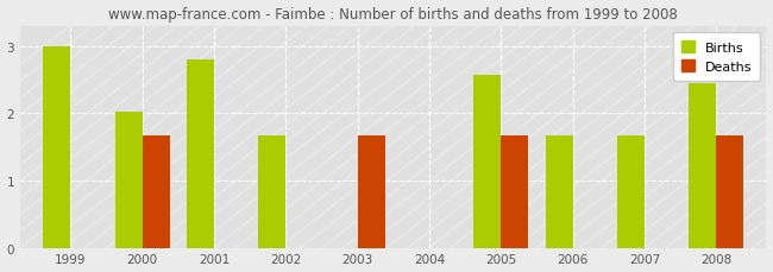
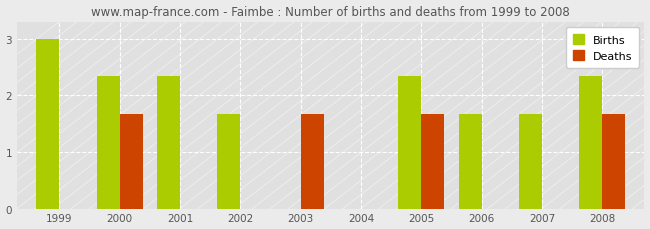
Births/2000: 2.02 -> 2.33
Births/2001: 2.80 -> 2.33
Births/2005: 2.56 -> 2.33
Births/2008: 2.44 -> 2.33
